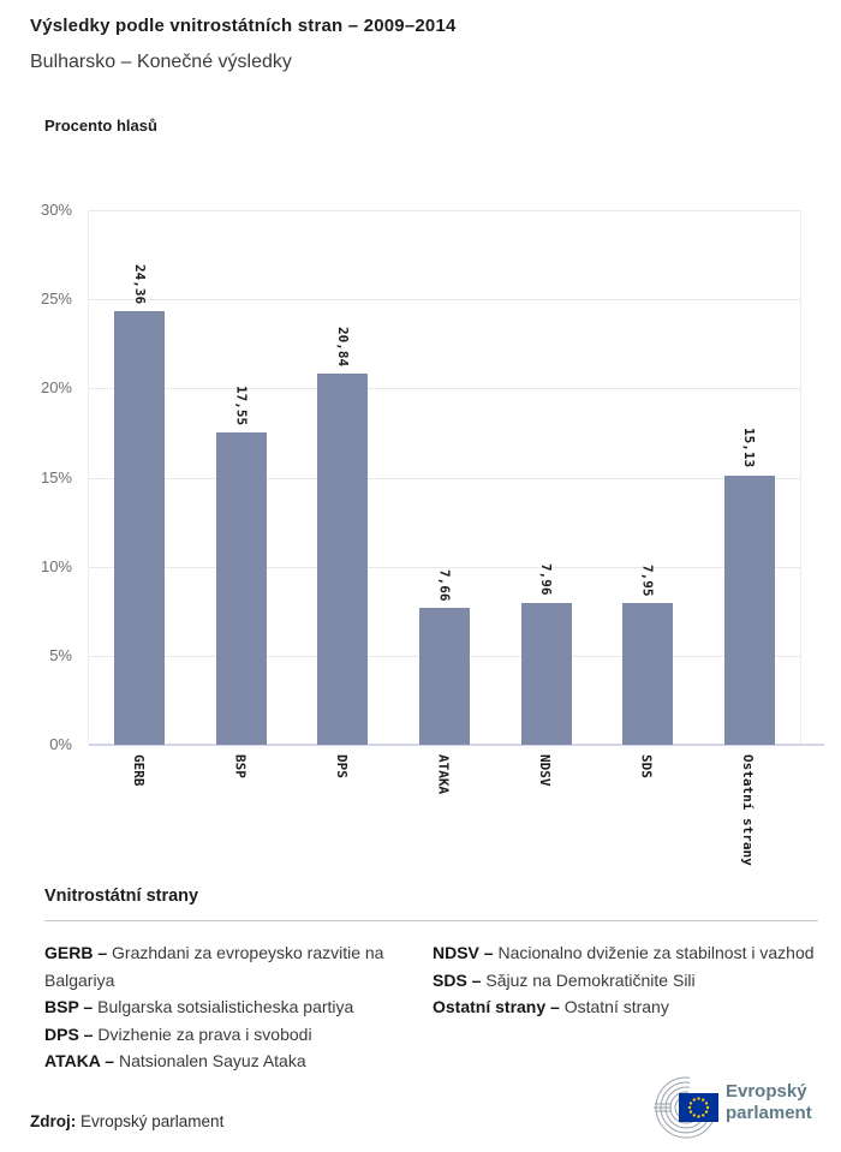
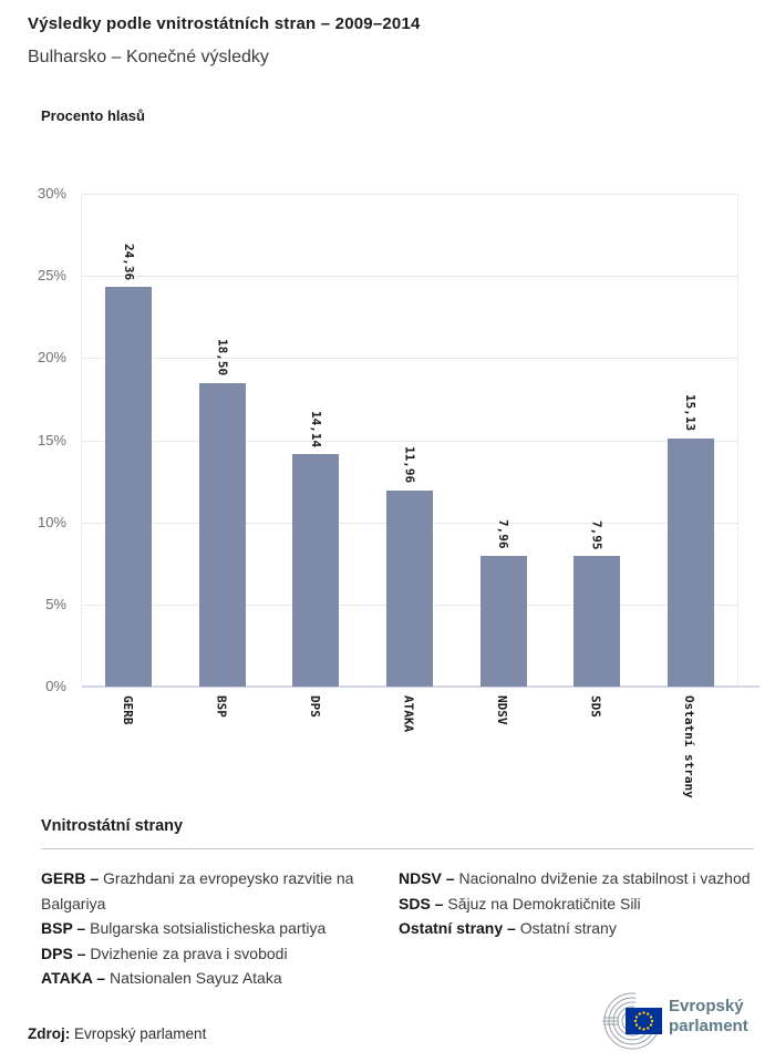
BSP: 17,55 -> 18,50
DPS: 20,84 -> 14,14
ATAKA: 7,66 -> 11,96
